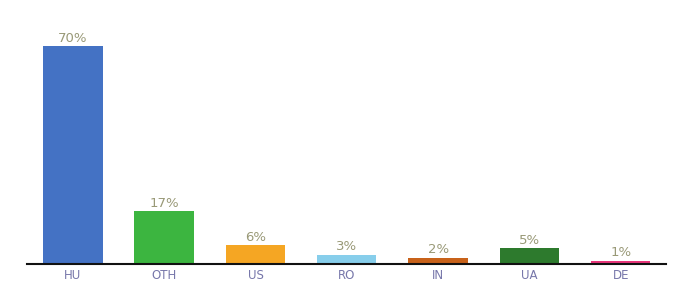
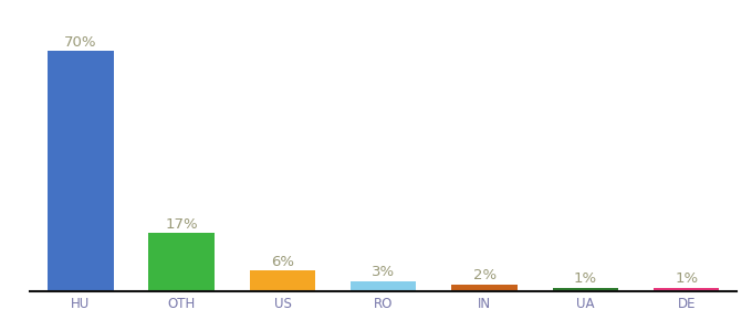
UA: 5% -> 1%
